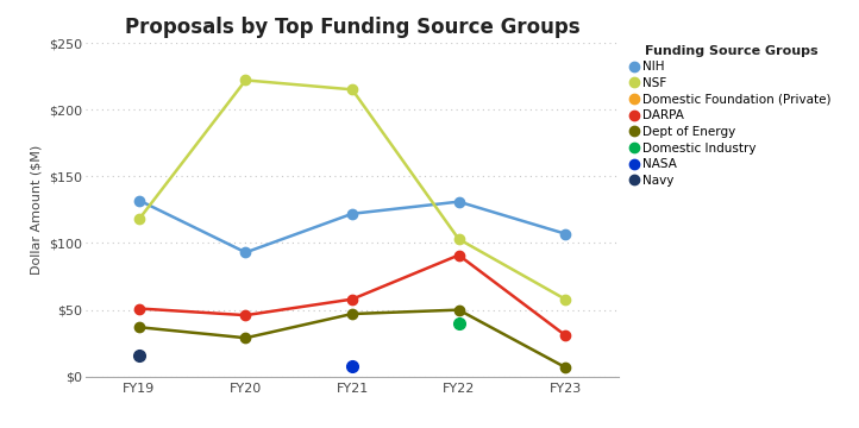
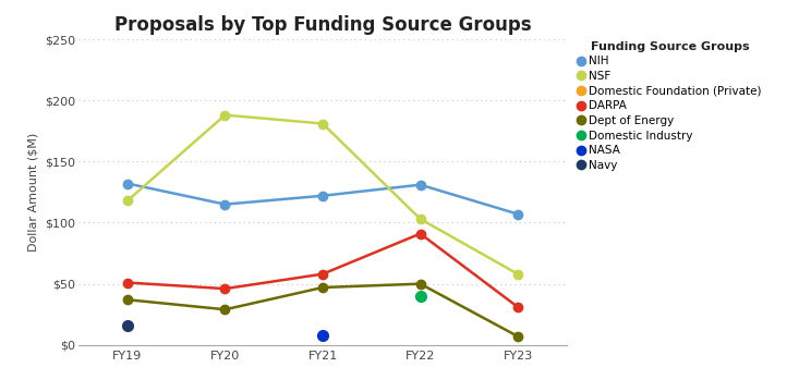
NIH/FY20: $93 -> $115
NSF/FY20: $222 -> $188
NSF/FY21: $215 -> $181
